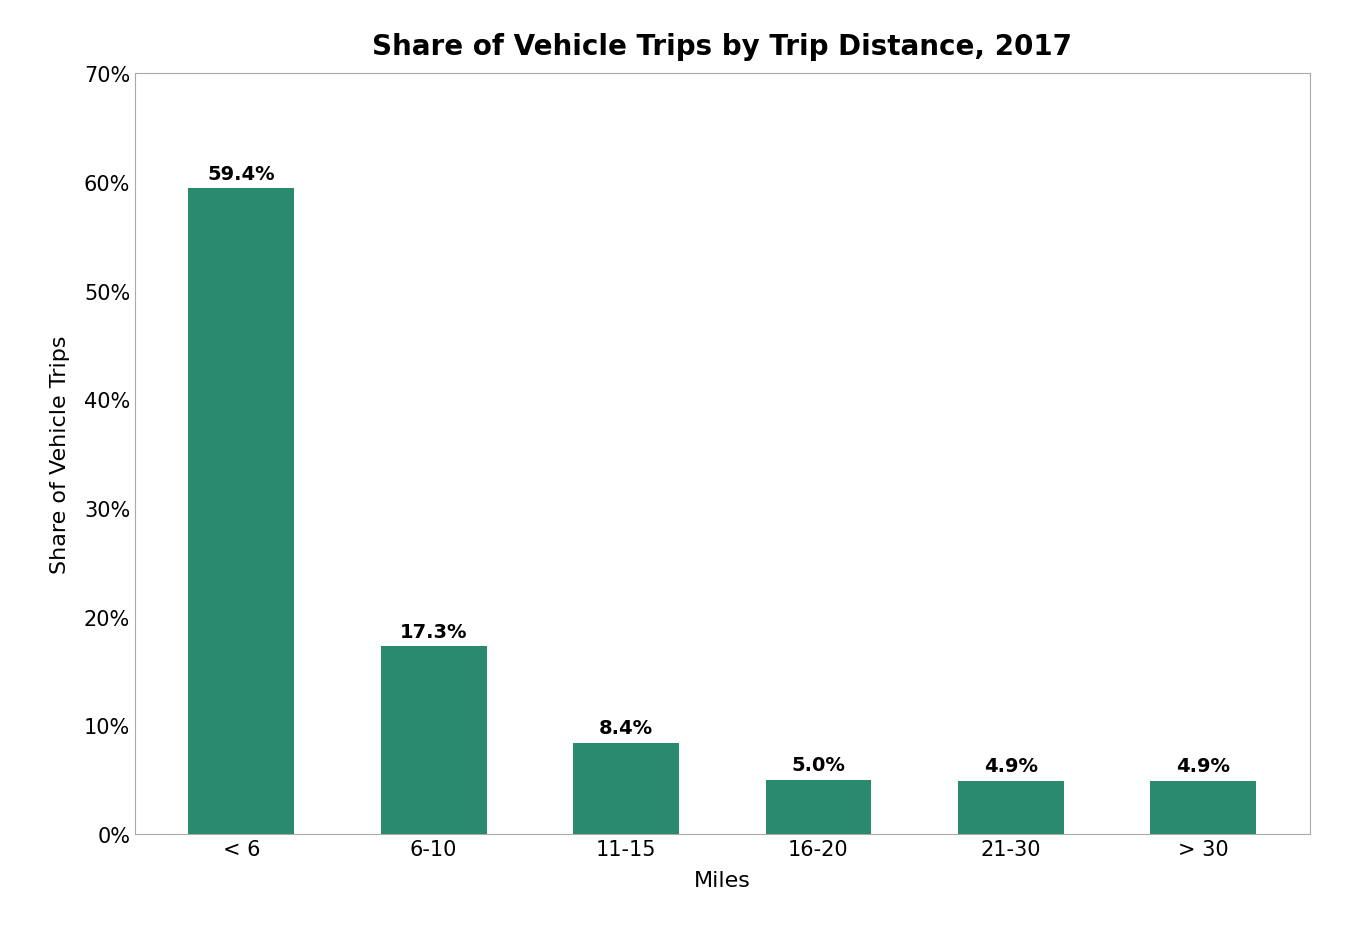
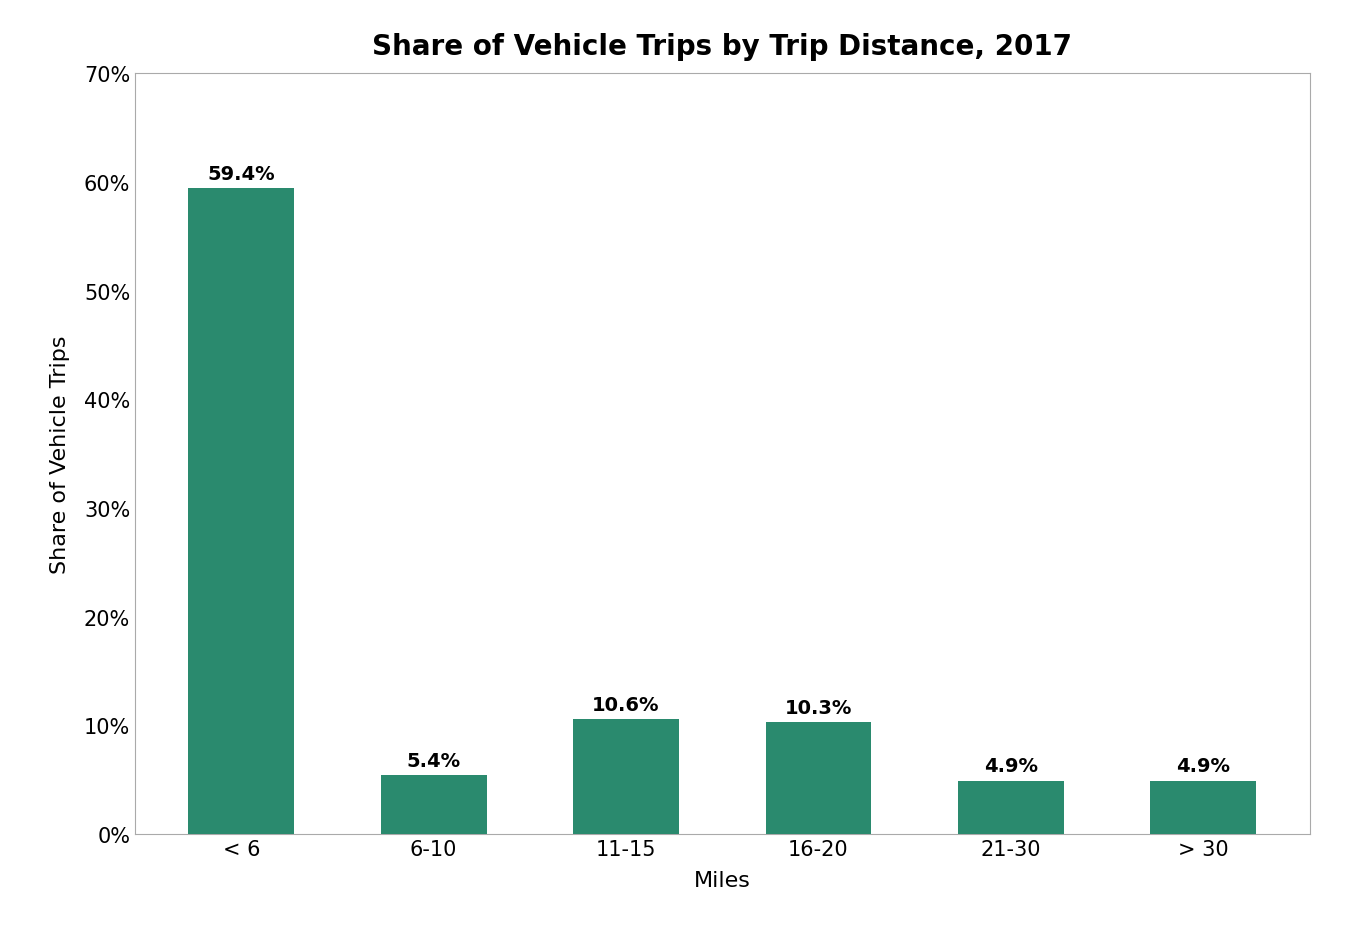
6-10: 17.3% -> 5.4%
11-15: 8.4% -> 10.6%
16-20: 5.0% -> 10.3%
